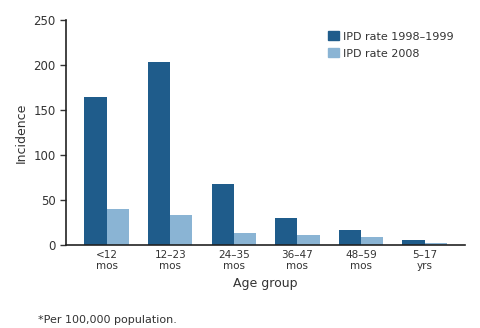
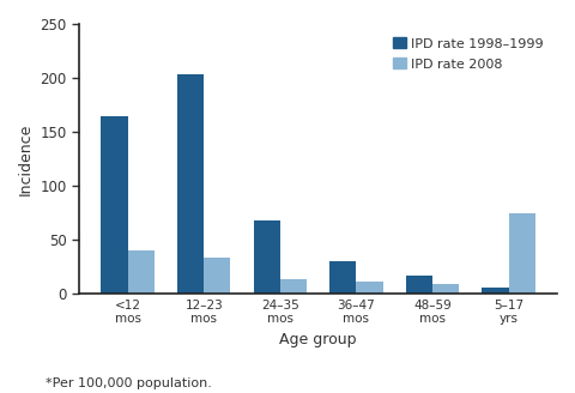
IPD rate 2008/5–17 yrs: 2 -> 74
